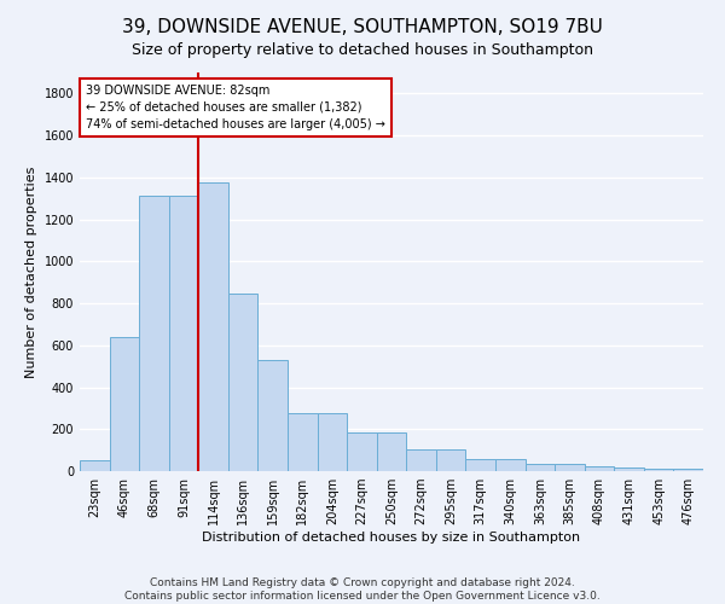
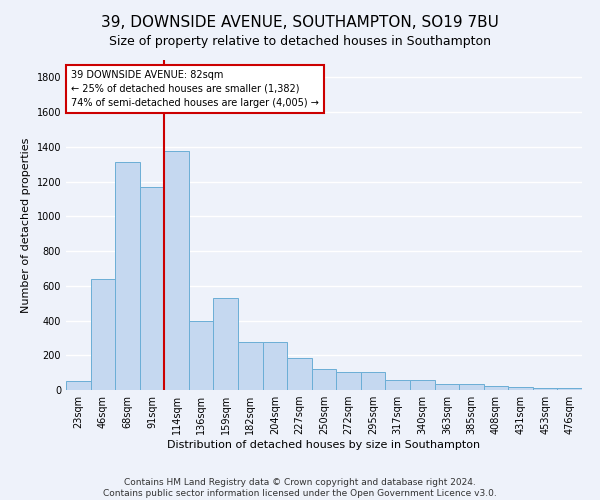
91sqm: 1310 -> 1170
136sqm: 840 -> 400
250sqm: 180 -> 120
